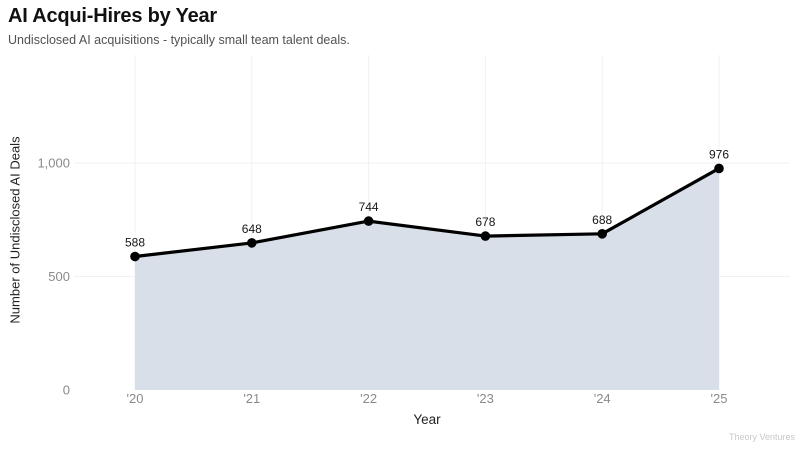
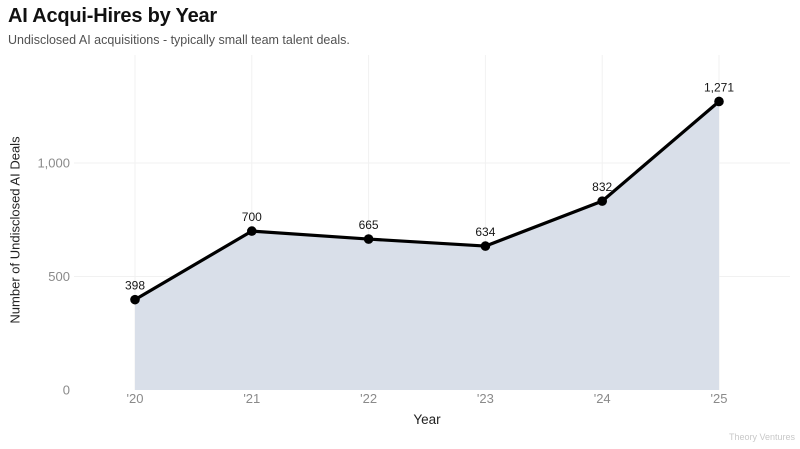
'20: 588 -> 398
'21: 648 -> 700
'22: 744 -> 665
'23: 678 -> 634
'24: 688 -> 832
'25: 976 -> 1,271
